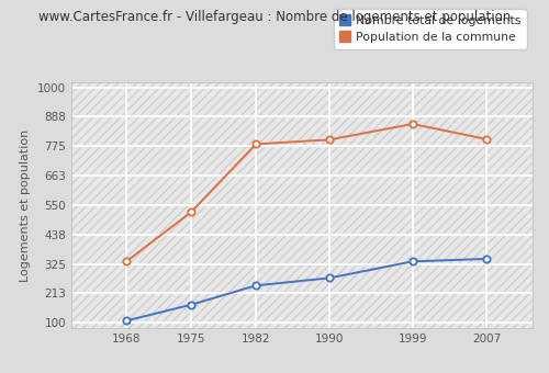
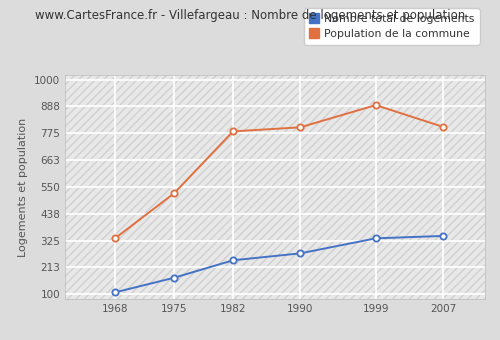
Population de la commune/1999: 860 -> 893
